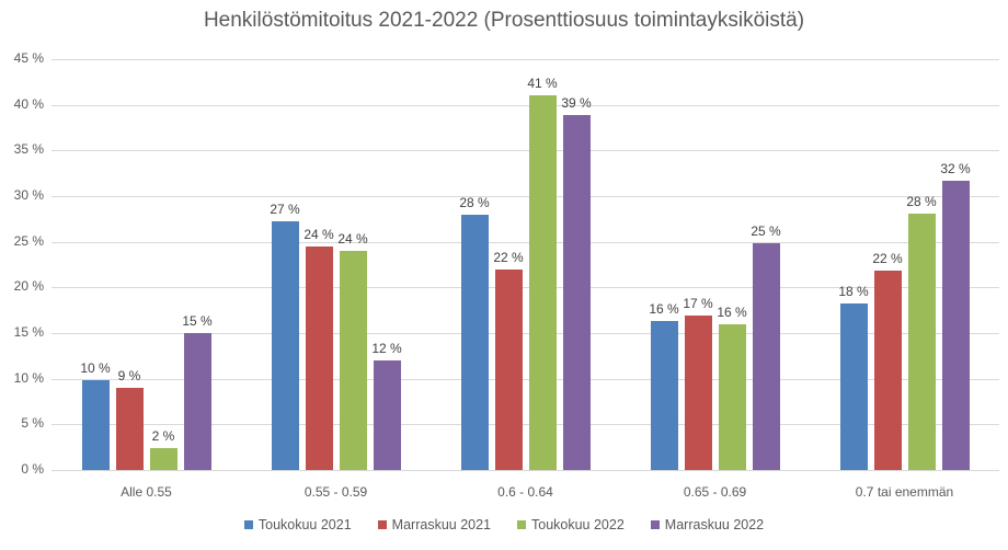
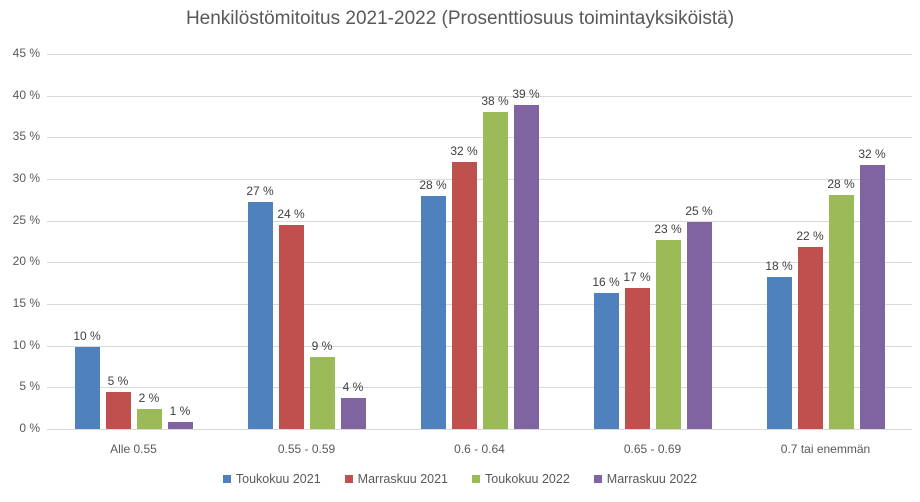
Marraskuu 2021/Alle 0.55: 9 -> 5
Marraskuu 2022/Alle 0.55: 15 -> 1
Toukokuu 2022/0.55 - 0.59: 24 -> 9
Marraskuu 2022/0.55 - 0.59: 12 -> 4
Marraskuu 2021/0.6 - 0.64: 22 -> 32
Toukokuu 2022/0.6 - 0.64: 41 -> 38
Toukokuu 2022/0.65 - 0.69: 16 -> 23
